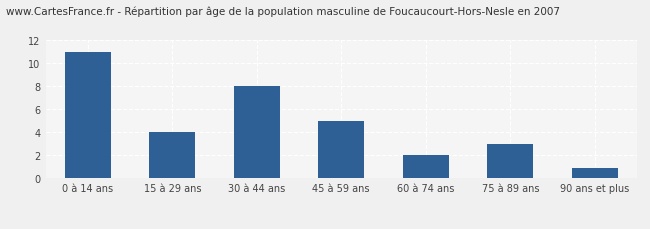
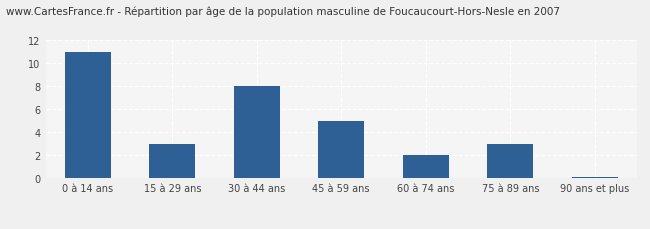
15 à 29 ans: 4.0 -> 3.0
90 ans et plus: 0.9 -> 0.1
